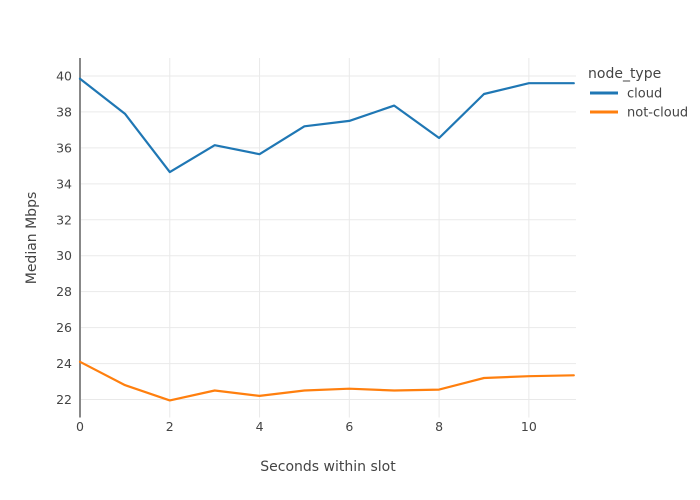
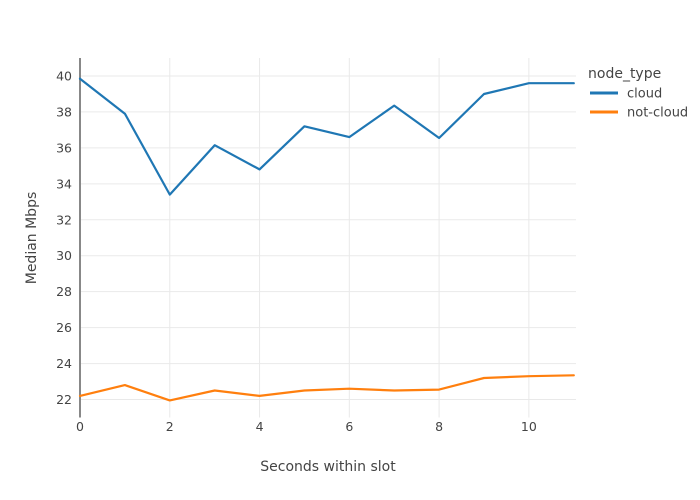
not-cloud/0: 24.1 -> 22.2
cloud/2: 34.6 -> 33.4
cloud/4: 35.6 -> 34.8
cloud/6: 37.5 -> 36.6
